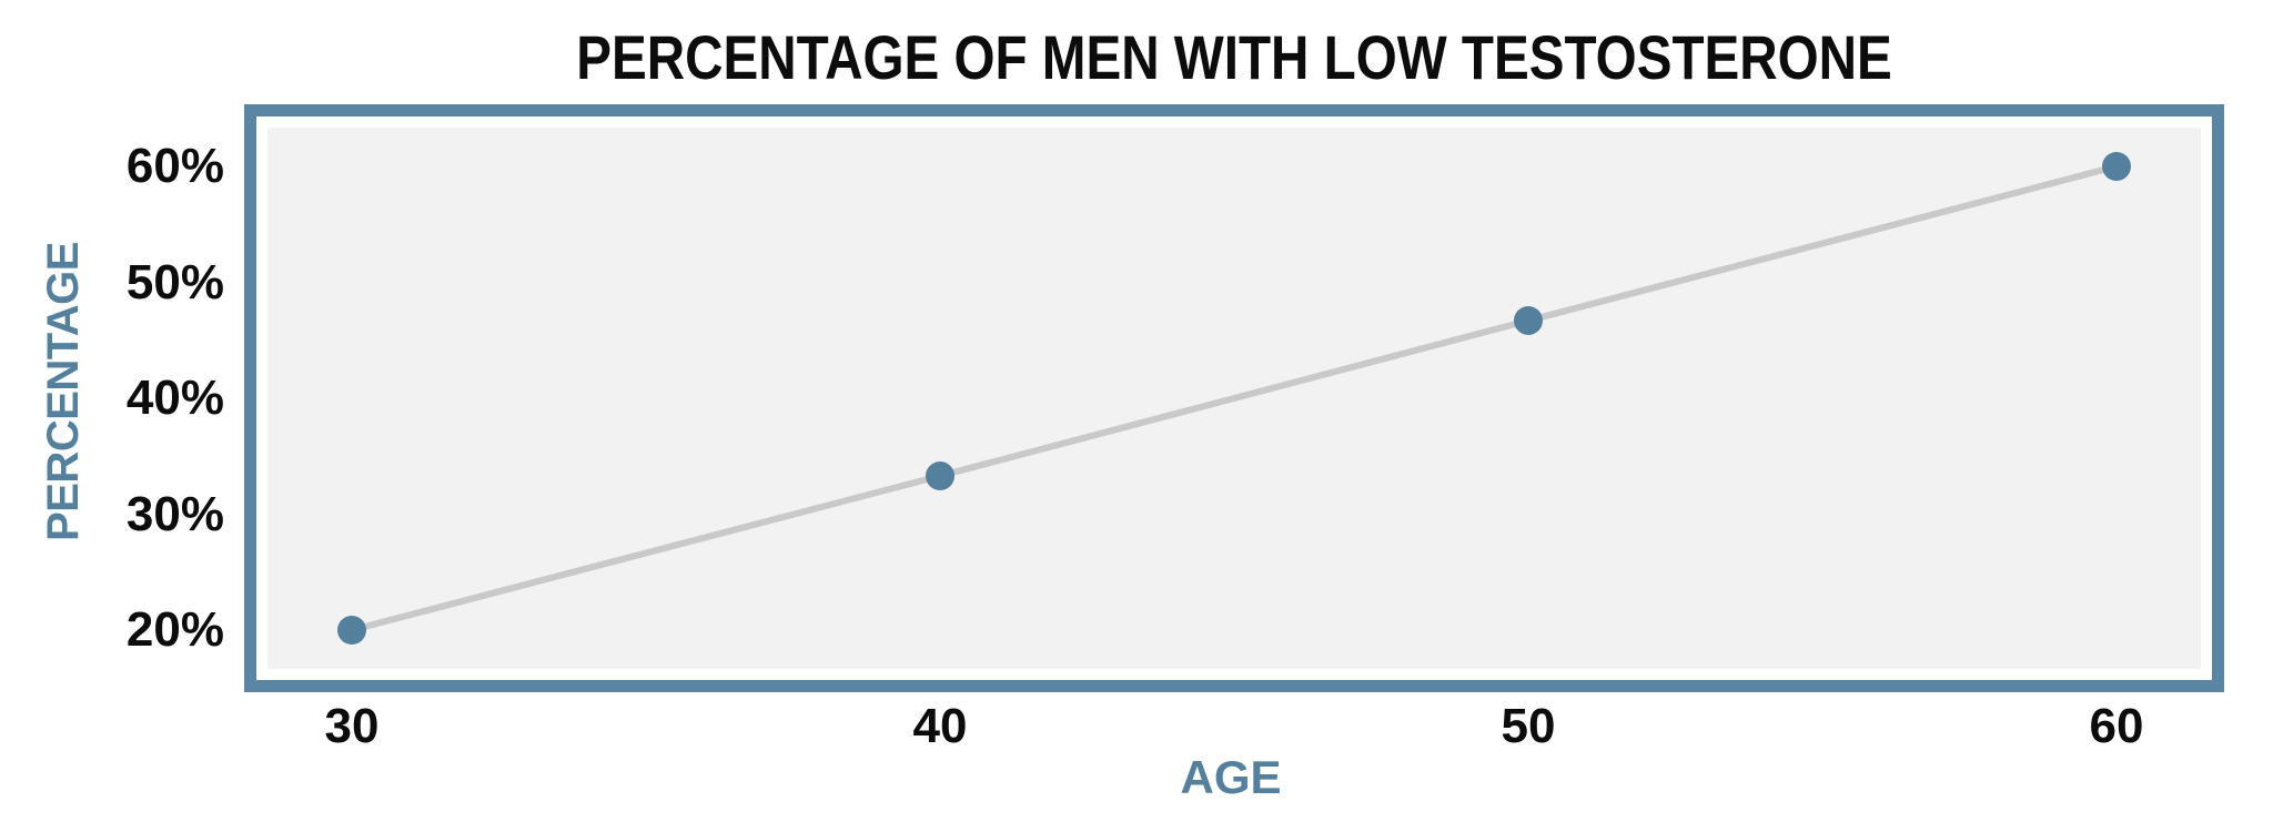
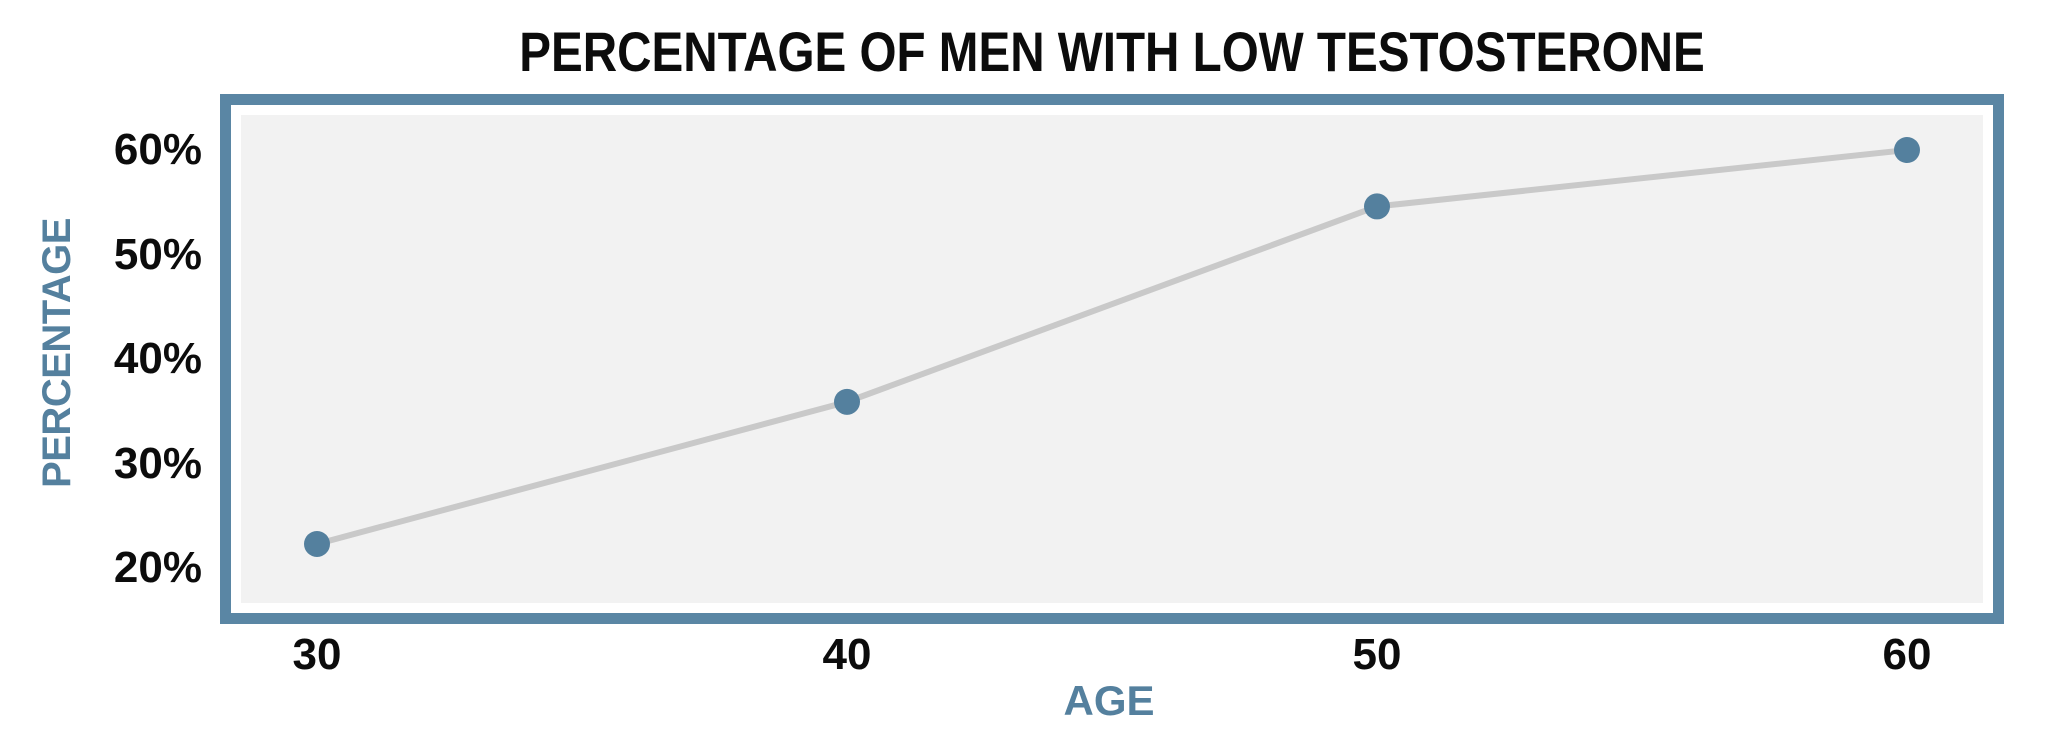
30: 20.0% -> 22.3%
40: 33.3% -> 35.9%
50: 46.7% -> 54.6%
